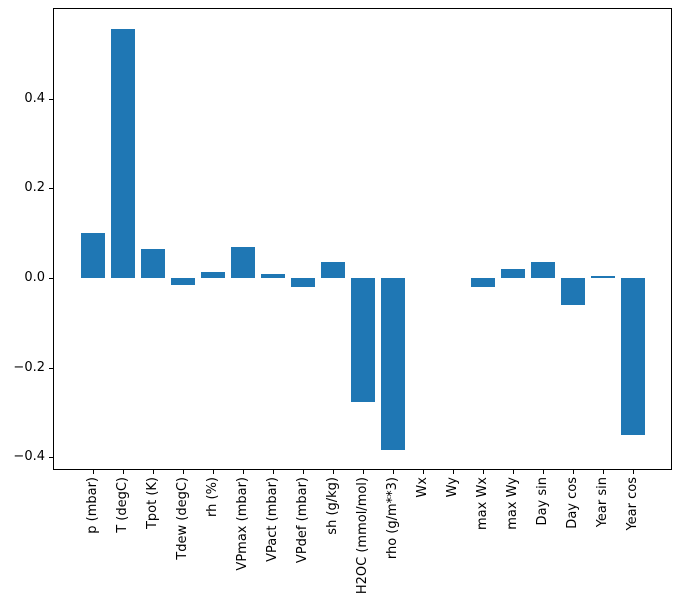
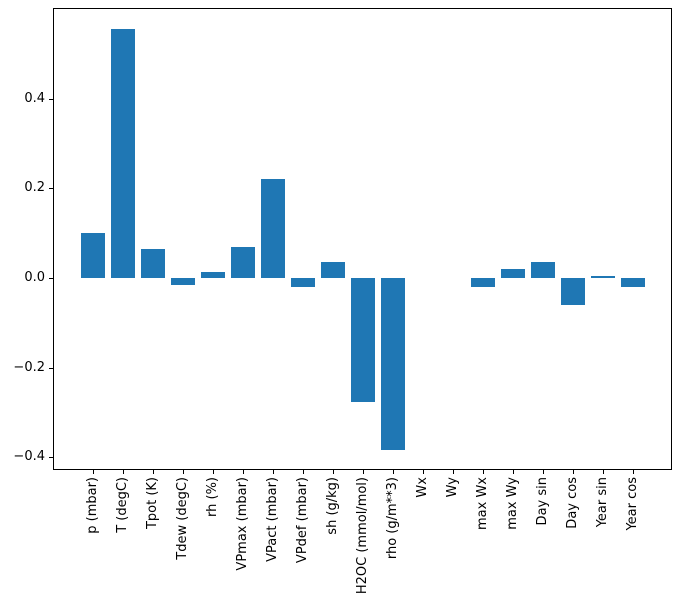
VPact (mbar): 0.01 -> 0.22
Year cos: -0.35 -> -0.02
